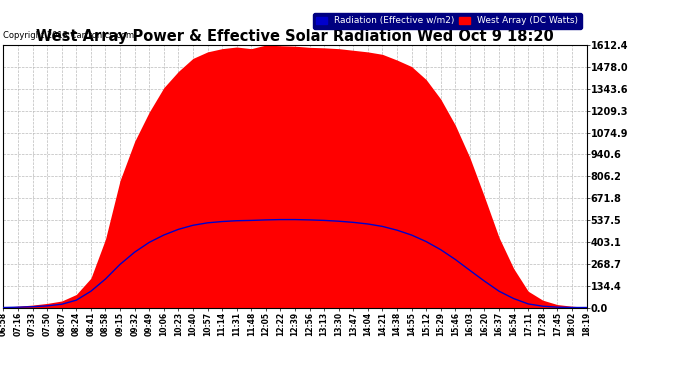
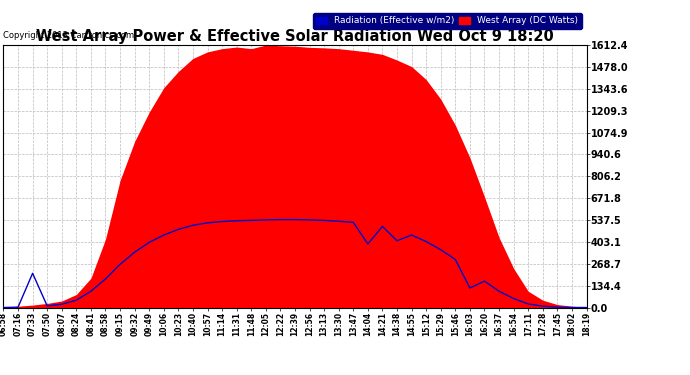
Radiation (Effective w/m2)/07:33: 0 -> 210
Radiation (Effective w/m2)/14:04: 510 -> 390
Radiation (Effective w/m2)/14:38: 480 -> 410
Radiation (Effective w/m2)/16:03: 230 -> 120
